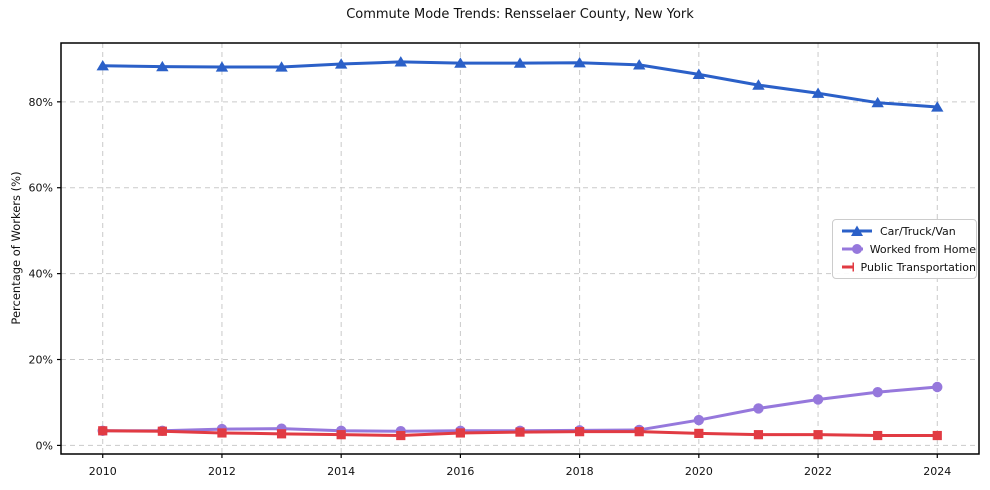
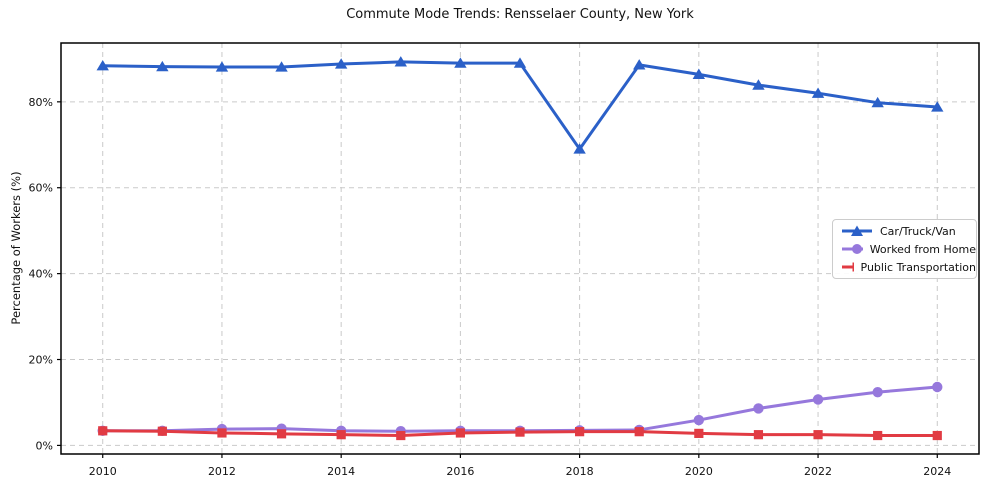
Car/Truck/Van/2018: 89% -> 69%
